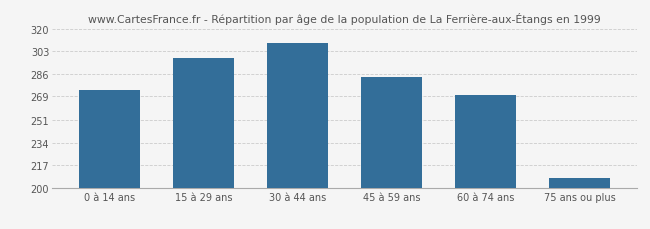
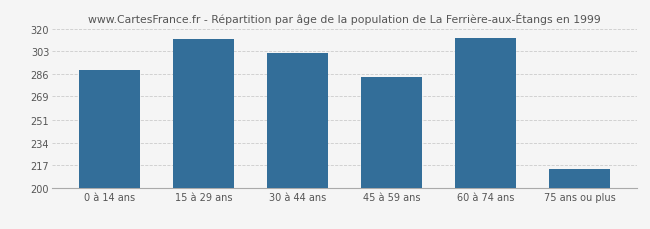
0 à 14 ans: 274 -> 289
15 à 29 ans: 298 -> 312
30 à 44 ans: 309 -> 302
60 à 74 ans: 270 -> 313
75 ans ou plus: 207 -> 214
